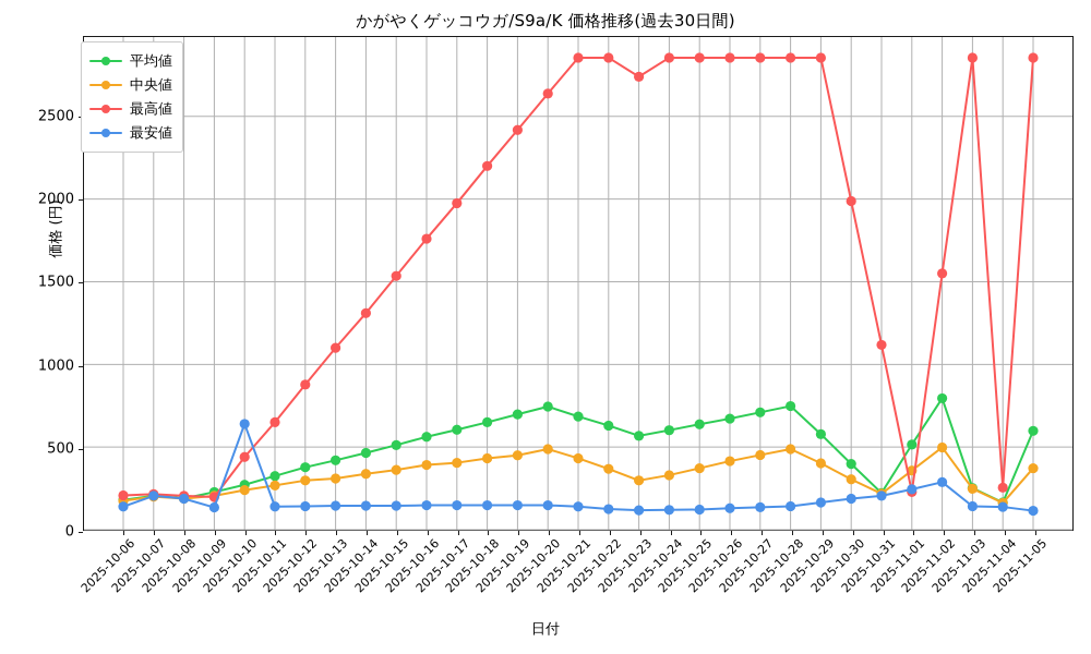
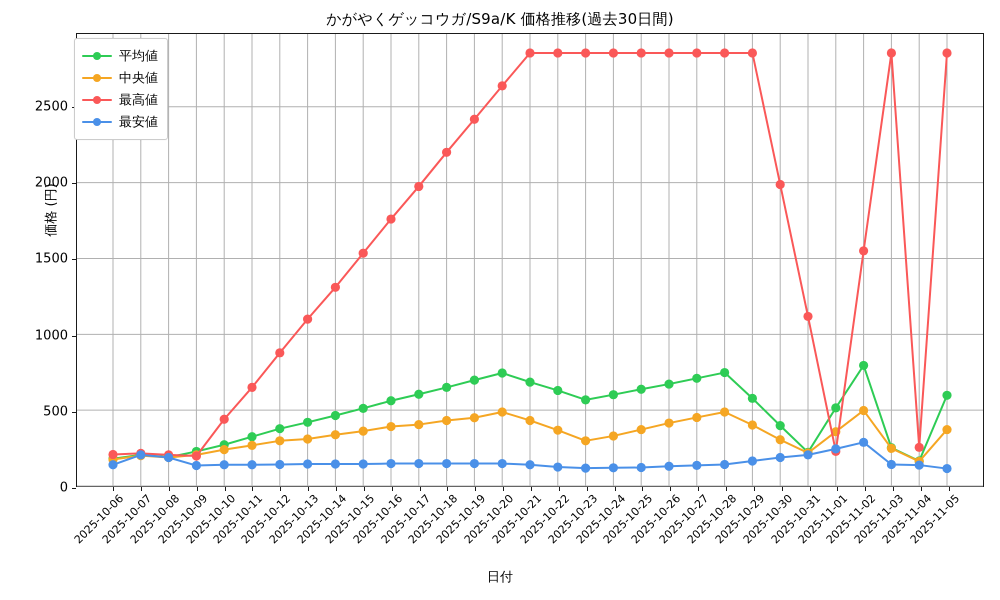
最安値/2025-10-10: 640 -> 140
最高値/2025-10-23: 2740 -> 2860
